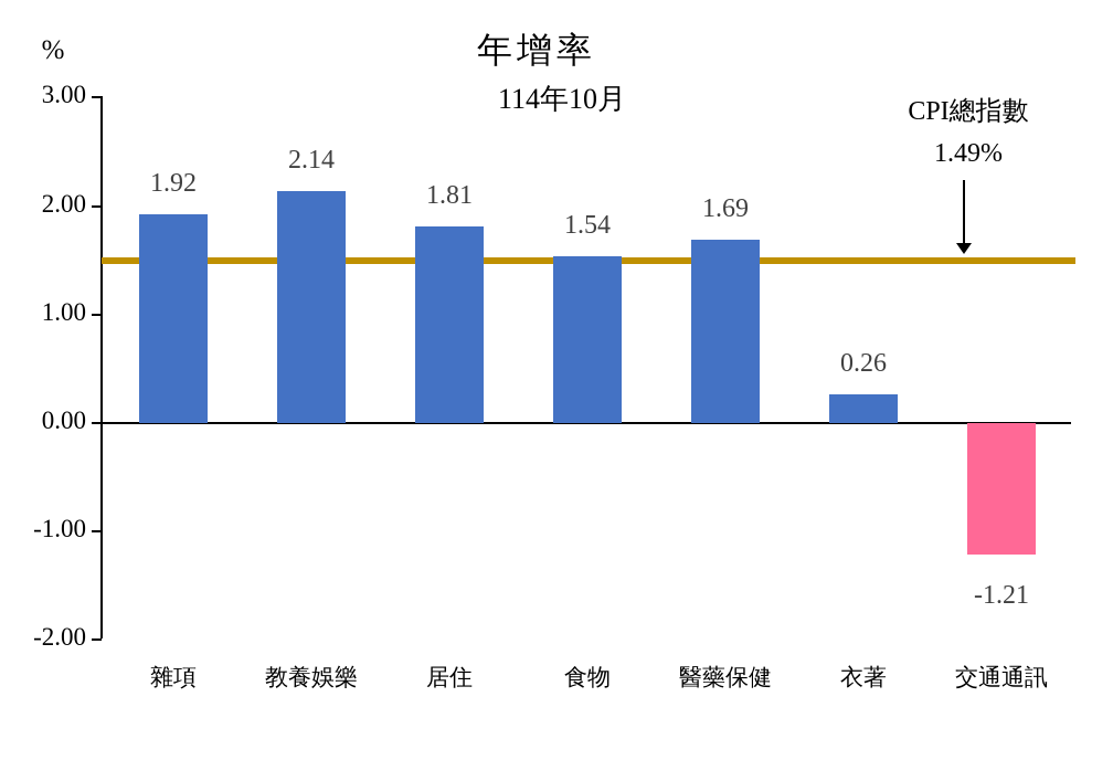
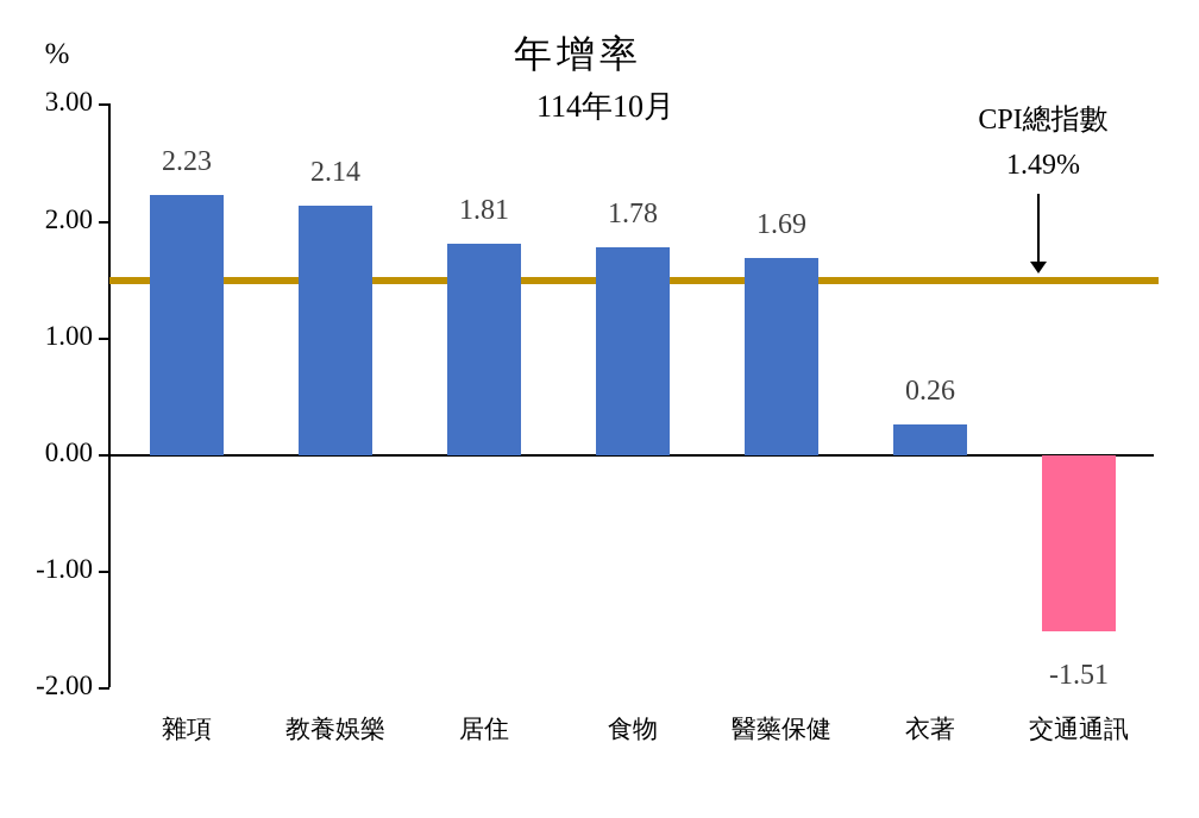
雜項: 1.92 -> 2.23
食物: 1.54 -> 1.78
交通通訊: -1.21 -> -1.51
